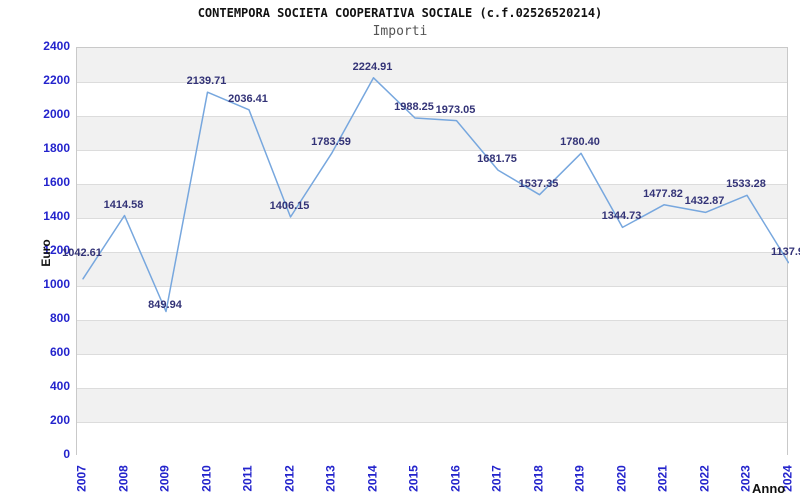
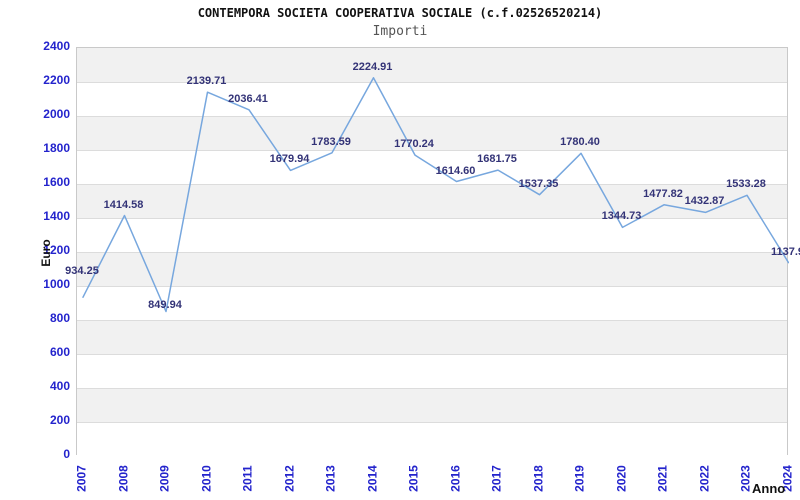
2007: 1042.61 -> 934.25
2012: 1406.15 -> 1679.94
2015: 1988.25 -> 1770.24
2016: 1973.05 -> 1614.60
